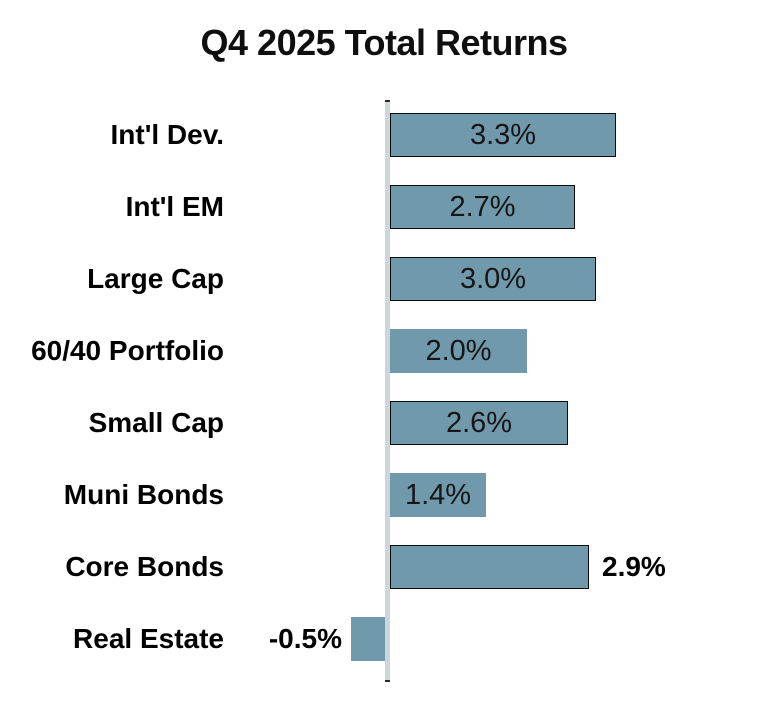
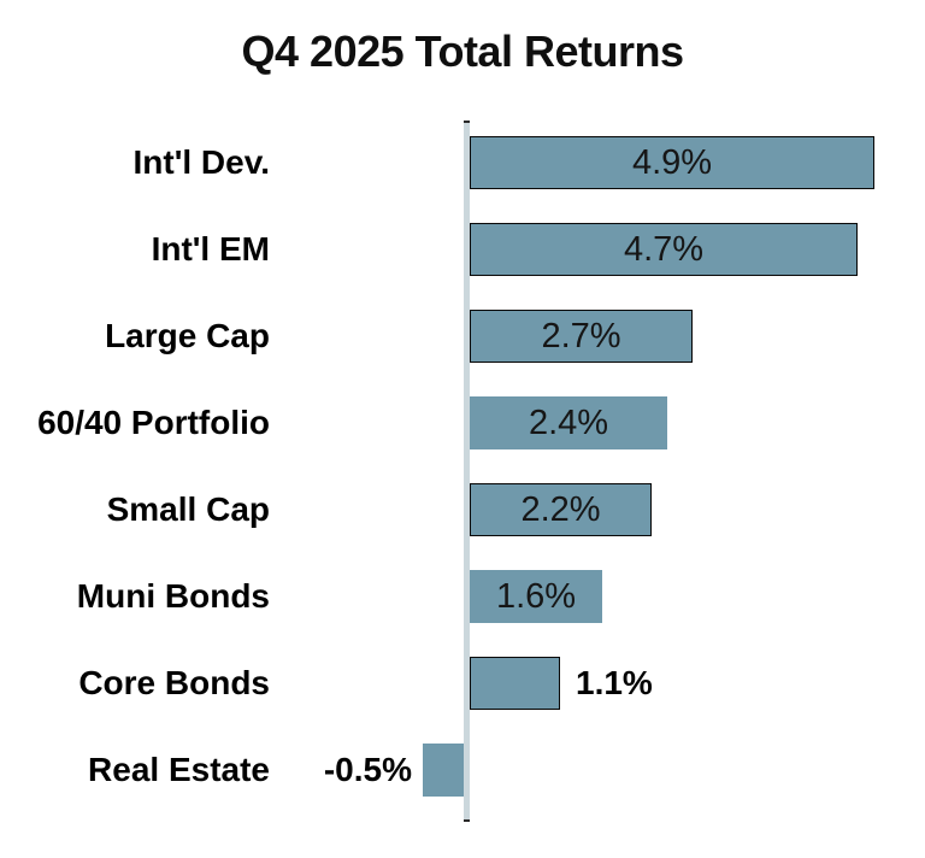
Int'l Dev.: 3.3% -> 4.9%
Int'l EM: 2.7% -> 4.7%
Large Cap: 3.0% -> 2.7%
60/40 Portfolio: 2.0% -> 2.4%
Small Cap: 2.6% -> 2.2%
Muni Bonds: 1.4% -> 1.6%
Core Bonds: 2.9% -> 1.1%
